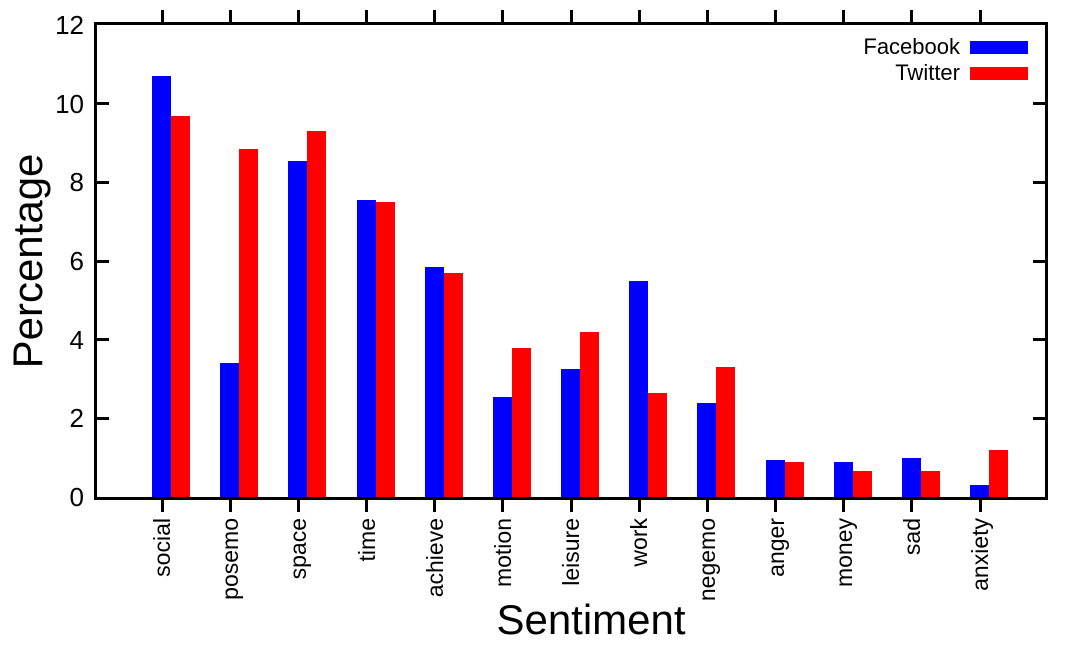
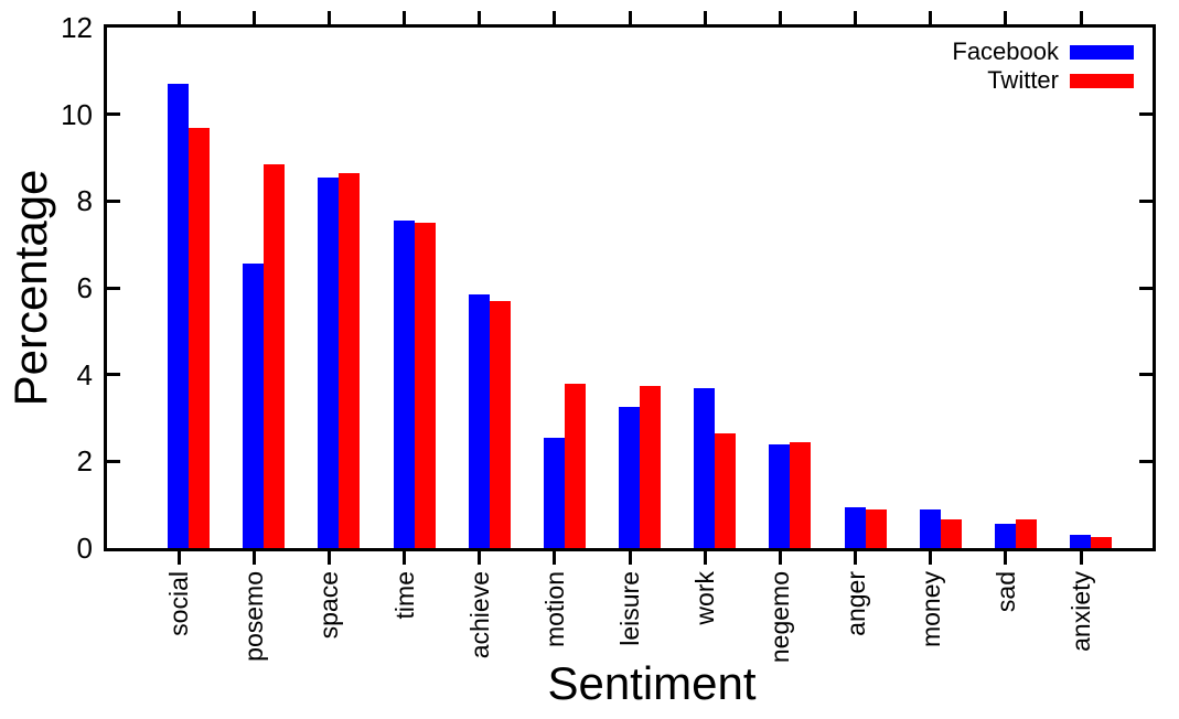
Facebook/posemo: 3.4 -> 6.5
Twitter/space: 9.3 -> 8.7
Twitter/leisure: 4.2 -> 3.8
Facebook/work: 5.5 -> 3.7
Twitter/negemo: 3.3 -> 2.5
Facebook/sad: 1.0 -> 0.6
Twitter/anxiety: 1.2 -> 0.2
